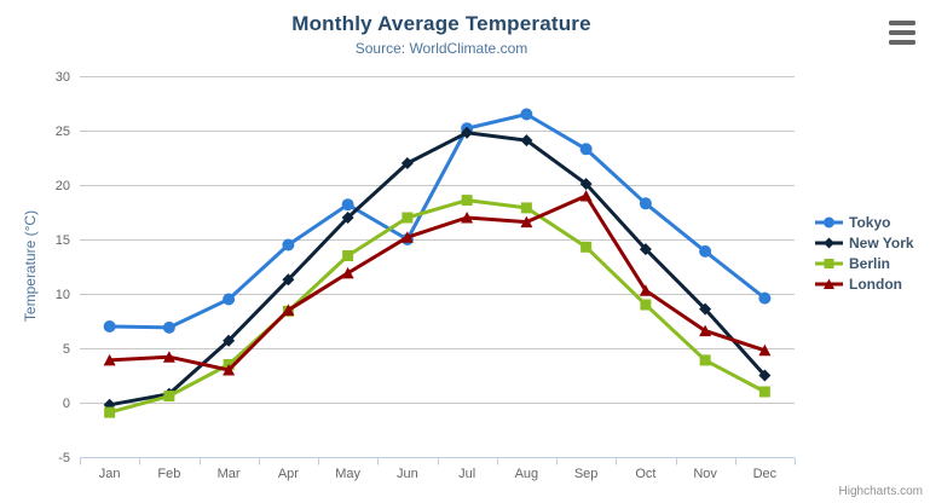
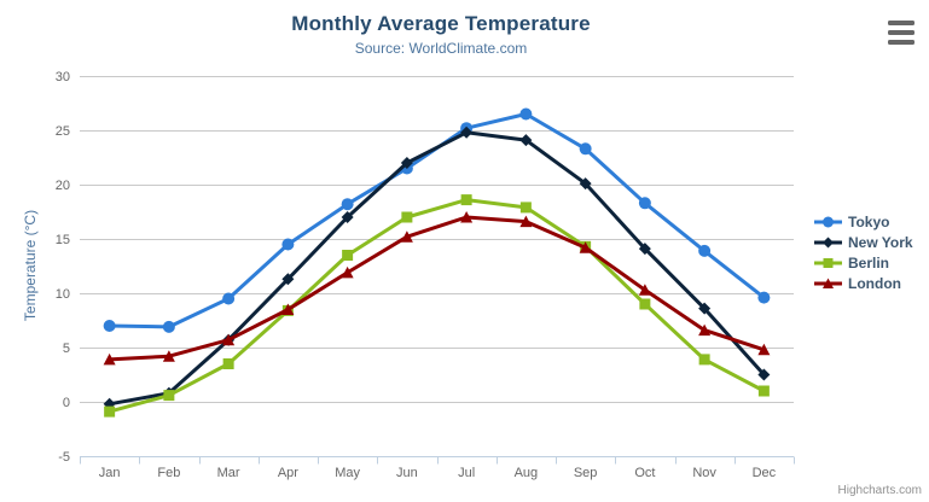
London/Mar: 3 -> 6
Tokyo/Jun: 15 -> 22
London/Sep: 19 -> 14
